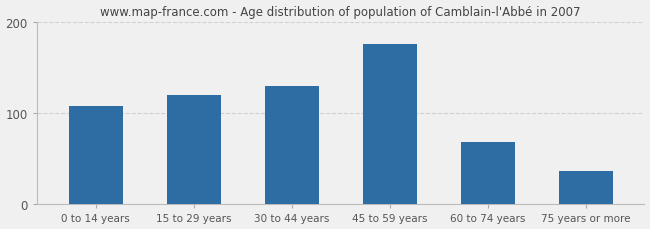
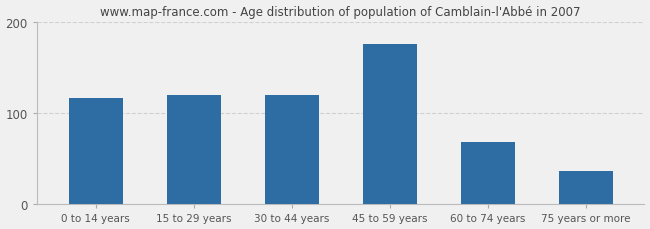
0 to 14 years: 108 -> 116
30 to 44 years: 130 -> 120
